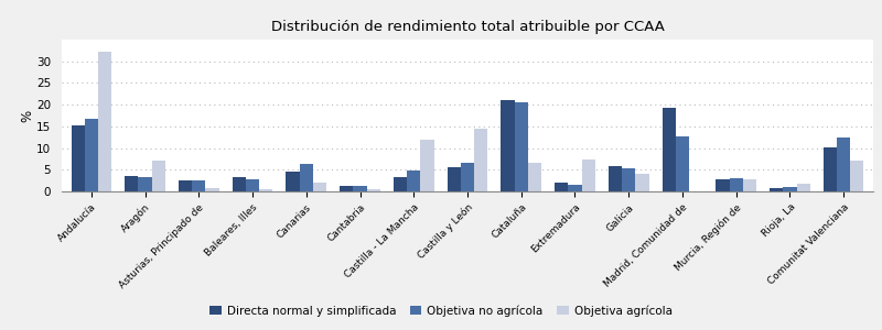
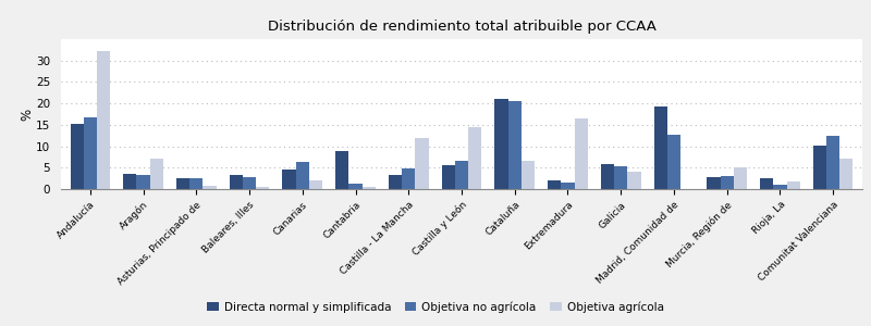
Directa normal y simplificada/Cantabria: 1.2 -> 9.0
Objetiva agrícola/Extremadura: 7.3 -> 16.5
Objetiva agrícola/Murcia, Región de: 2.7 -> 5.0
Directa normal y simplificada/Rioja, La: 0.8 -> 2.5
